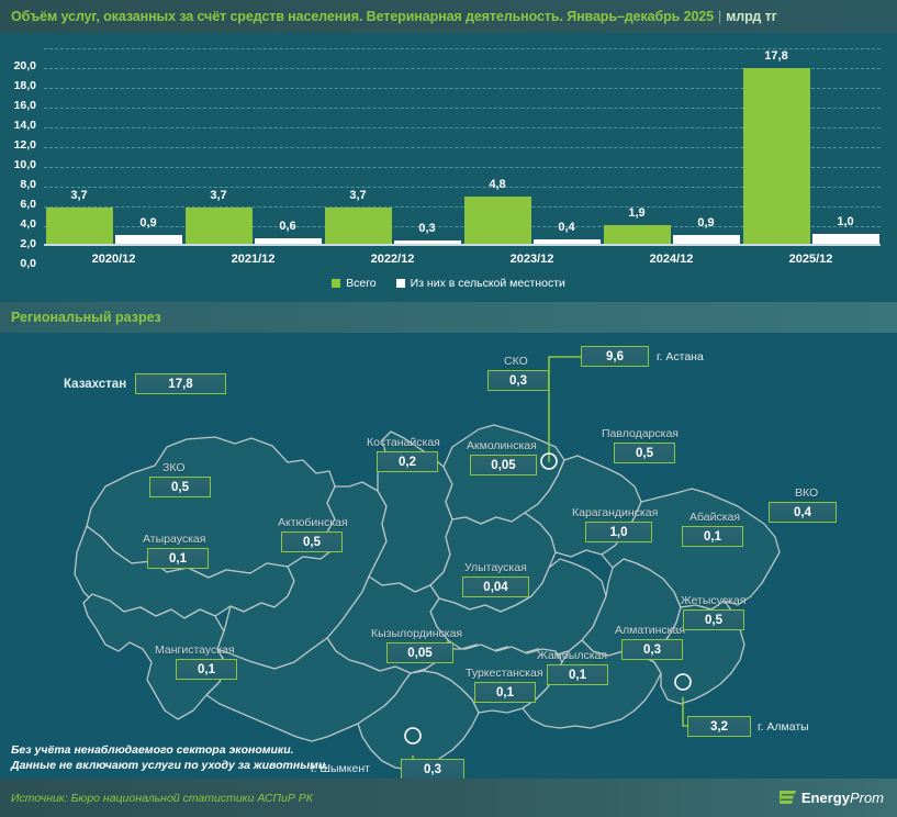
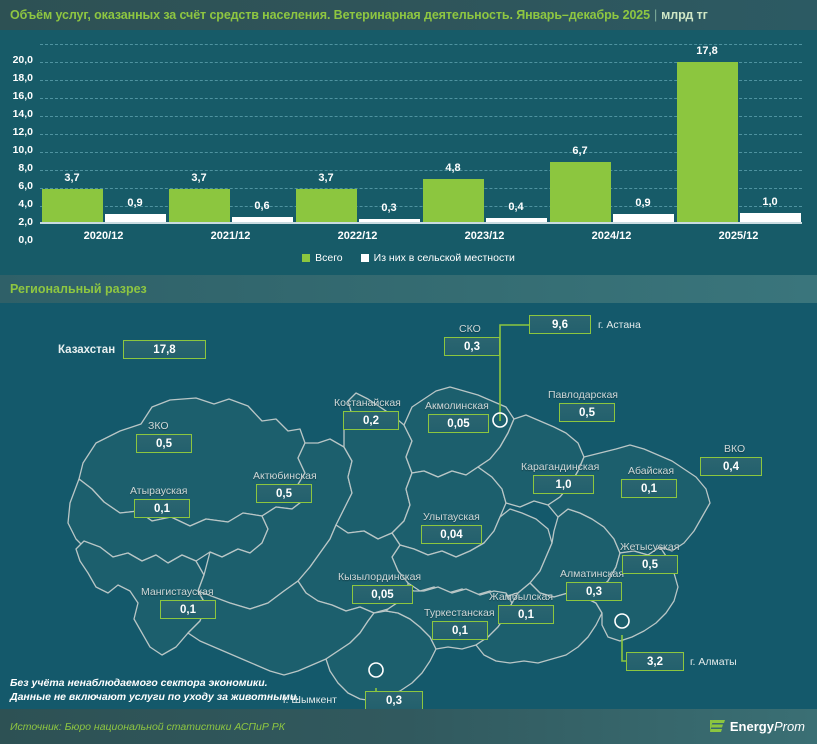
Всего/2024/12: 1,9 -> 6,7
